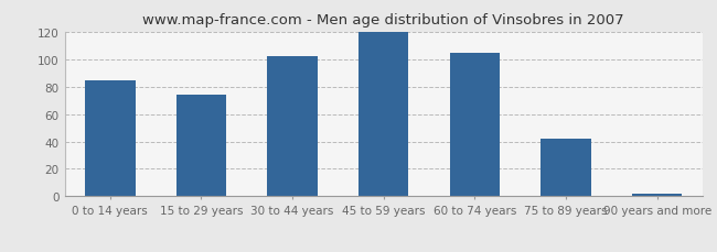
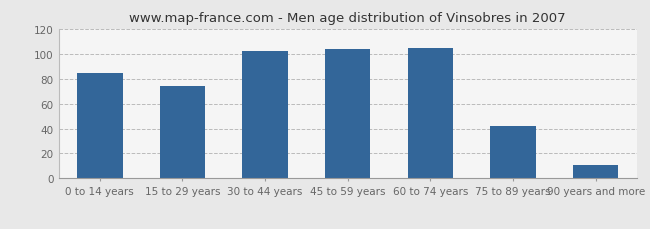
45 to 59 years: 120 -> 104
90 years and more: 2 -> 11
